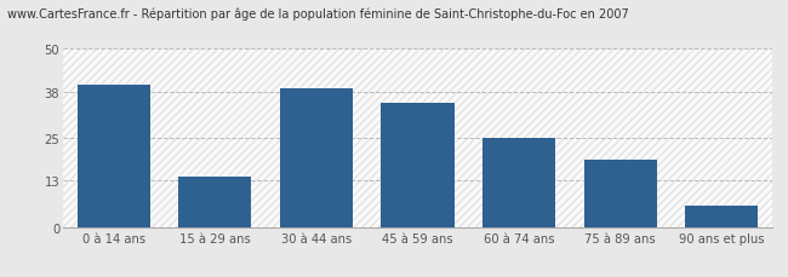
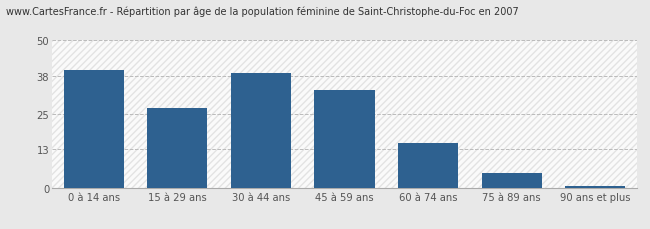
15 à 29 ans: 14.0 -> 27.0
45 à 59 ans: 35.0 -> 33.0
60 à 74 ans: 25.0 -> 15.0
75 à 89 ans: 19.0 -> 5.0
90 ans et plus: 6.0 -> 0.5
